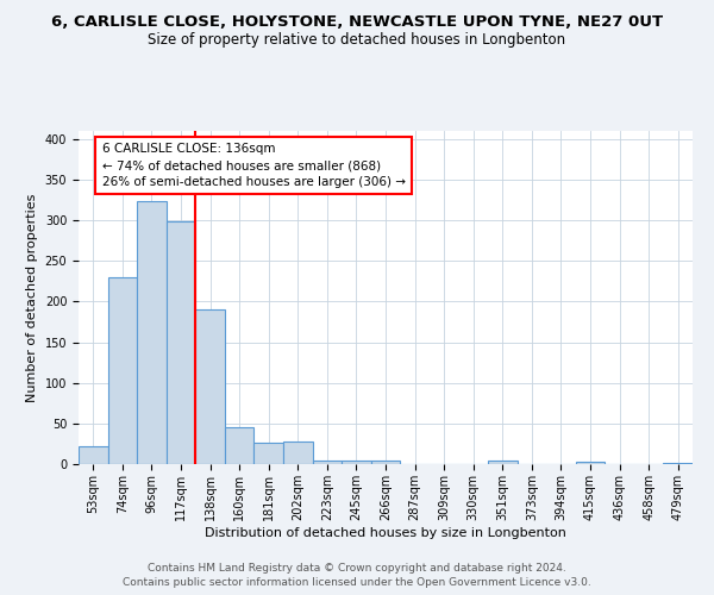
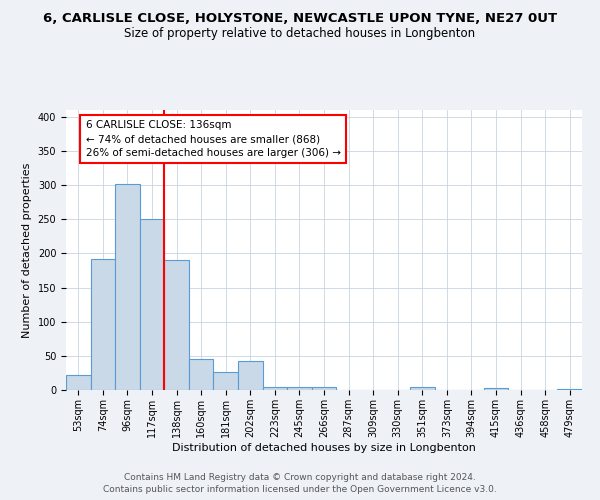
74sqm: 230 -> 192
96sqm: 323 -> 302
117sqm: 298 -> 250
202sqm: 28 -> 42
